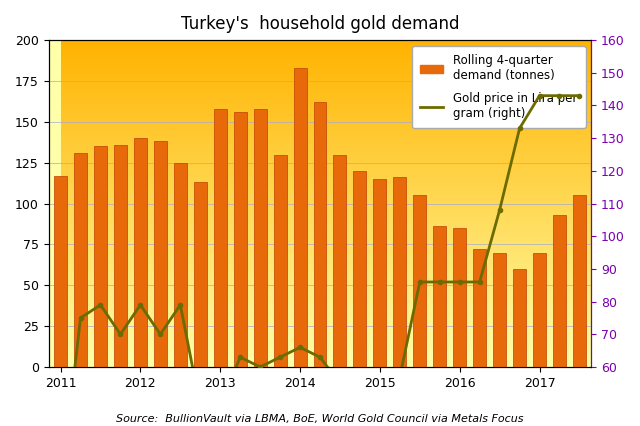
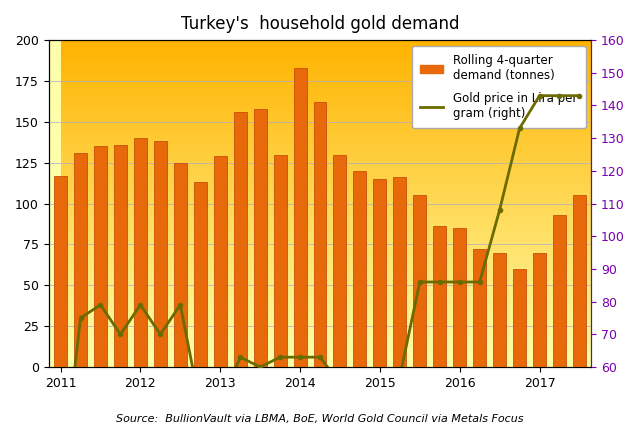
Rolling 4-quarter demand (tonnes)/2013: 158 -> 129
Gold price in Lira per gram (right)/2014: 66 -> 63
